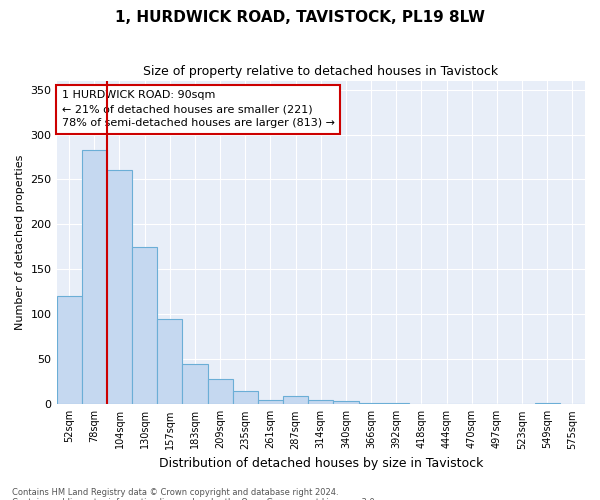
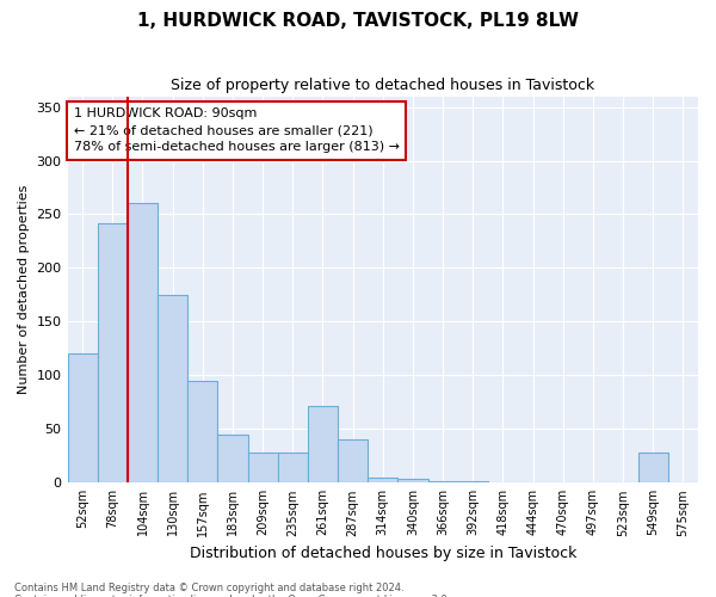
78sqm: 283 -> 242
235sqm: 15 -> 28
261sqm: 5 -> 72
287sqm: 9 -> 40
549sqm: 2 -> 28
